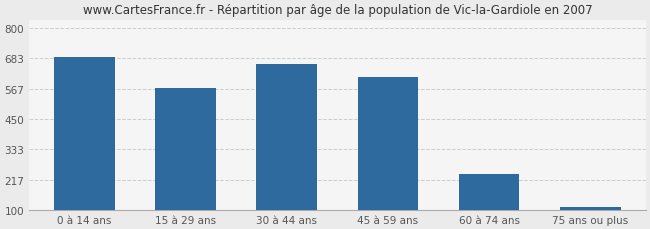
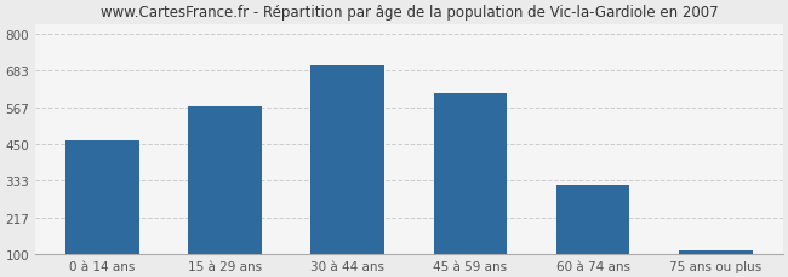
0 à 14 ans: 690 -> 460
30 à 44 ans: 660 -> 700
60 à 74 ans: 240 -> 320
